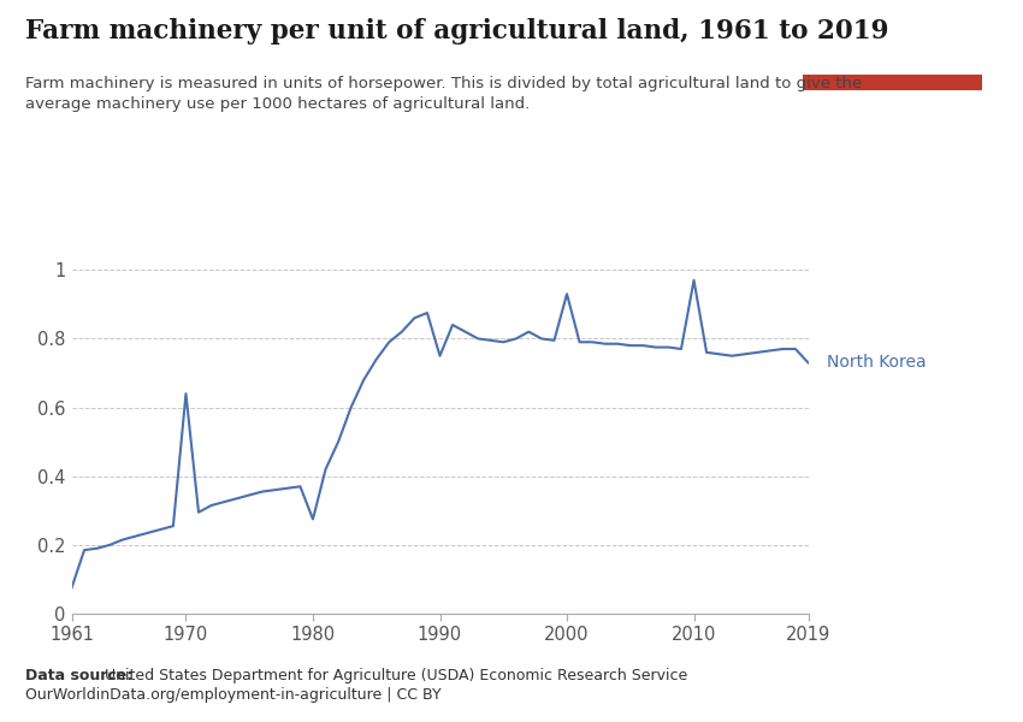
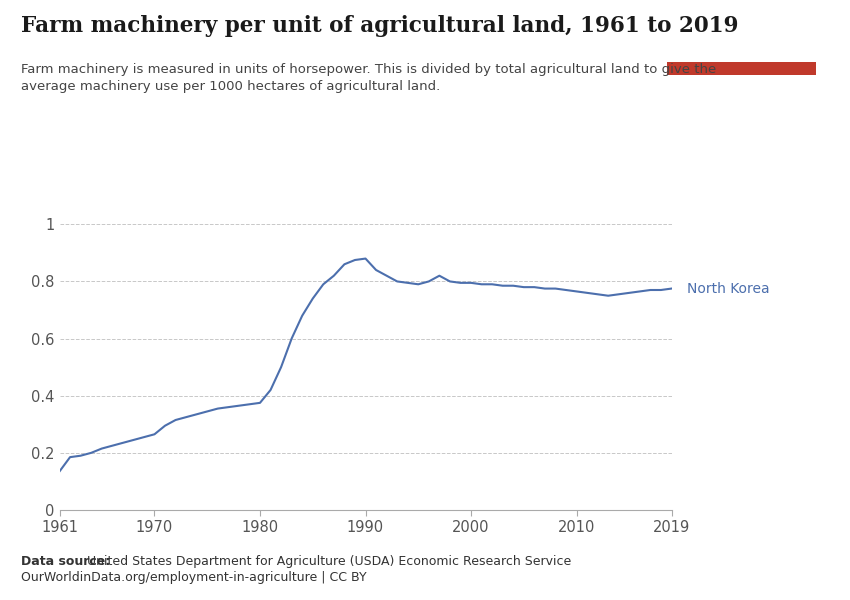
1961: 0.075 -> 0.135
1970: 0.640 -> 0.265
1980: 0.275 -> 0.375
1990: 0.750 -> 0.880
2000: 0.930 -> 0.795
2010: 0.970 -> 0.765
2019: 0.730 -> 0.775
